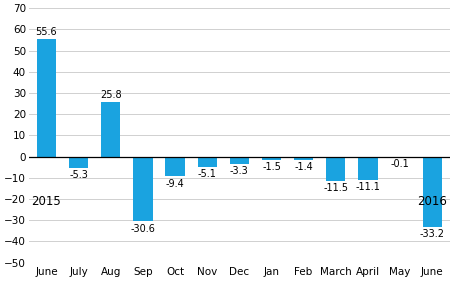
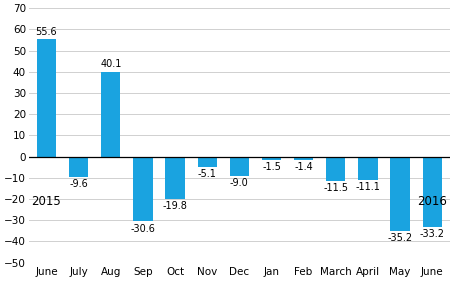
July: -5.3 -> -9.6
Aug: 25.8 -> 40.1
Oct: -9.4 -> -19.8
Dec: -3.3 -> -9.0
May: -0.1 -> -35.2
